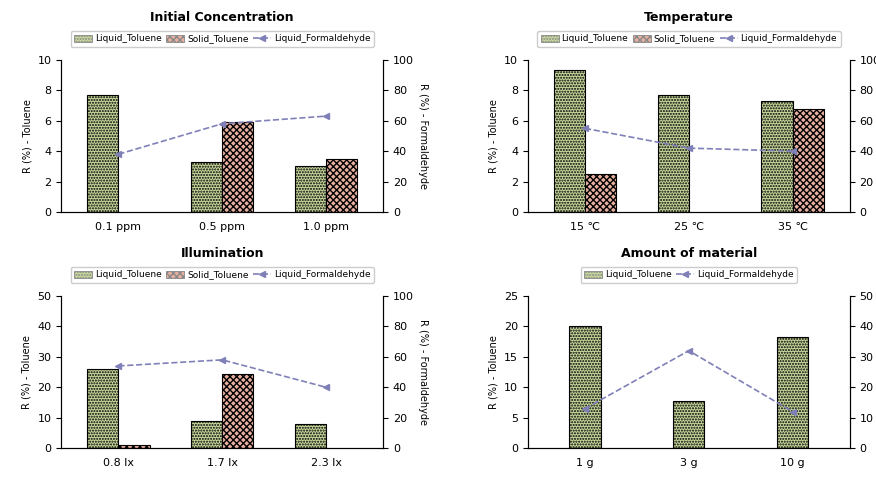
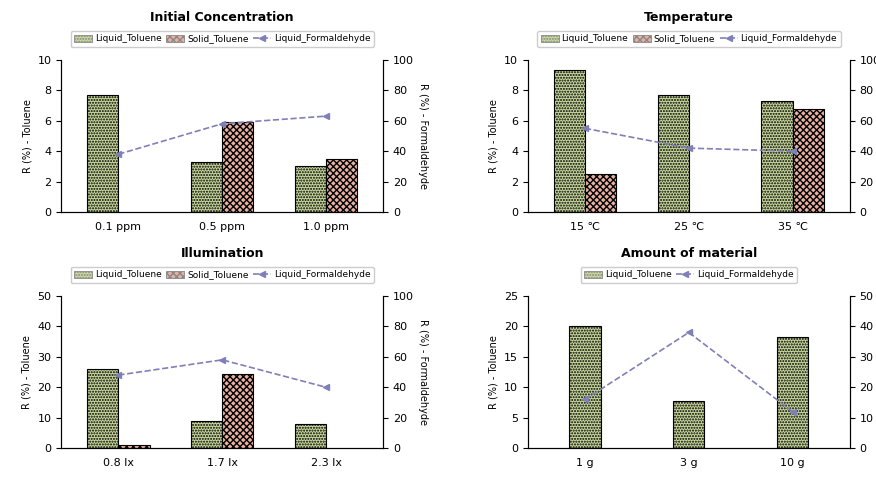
Illumination/Liquid_Formaldehyde/0.8 lx: 54 -> 48
Amount of material/Liquid_Formaldehyde/1 g: 13 -> 16
Amount of material/Liquid_Formaldehyde/3 g: 32 -> 38
